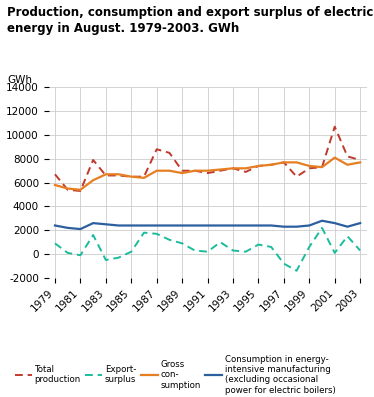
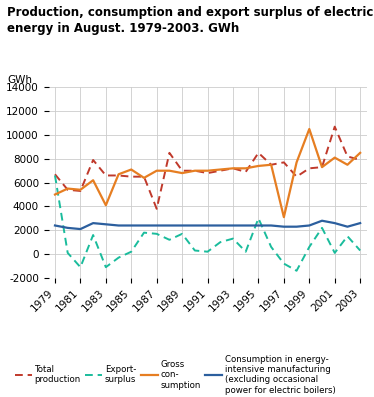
Export- surplus/1979: 900 -> 6600
Gross con- sumption/1979: 5800 -> 5000
Export- surplus/1981: -100 -> -1100
Export- surplus/1983: -500 -> -1100
Gross con- sumption/1983: 6700 -> 4100
Gross con- sumption/1985: 6500 -> 7100
Total production/1987: 8800 -> 3800
Export- surplus/1989: 900 -> 1700
Export- surplus/1993: 300 -> 1300
Total production/1995: 7400 -> 8500
Export- surplus/1995: 800 -> 3000
Gross con- sumption/1997: 7700 -> 3100
Gross con- sumption/1999: 7400 -> 10500
Gross con- sumption/2003: 7700 -> 8500
